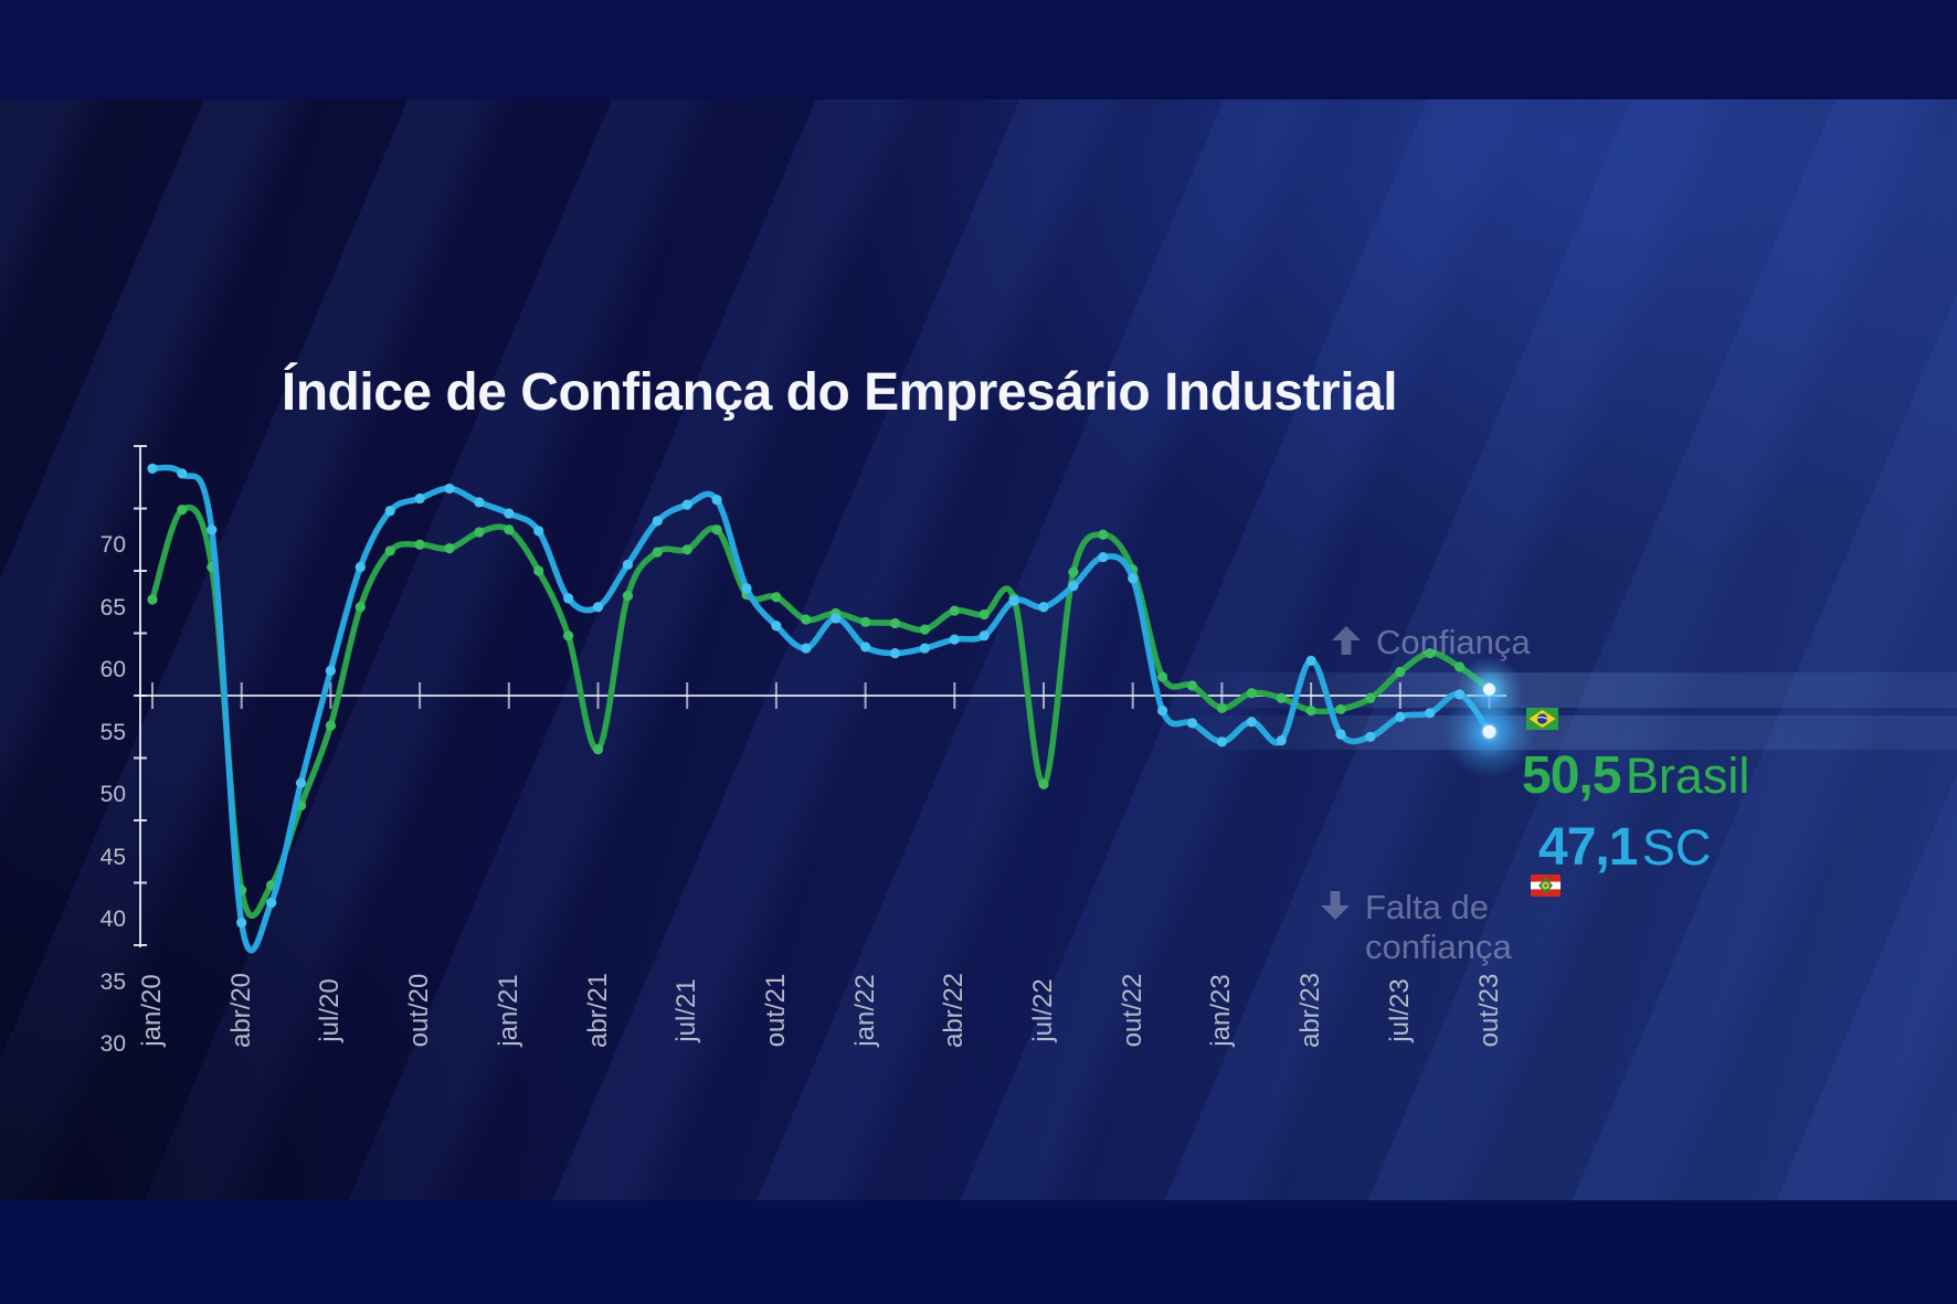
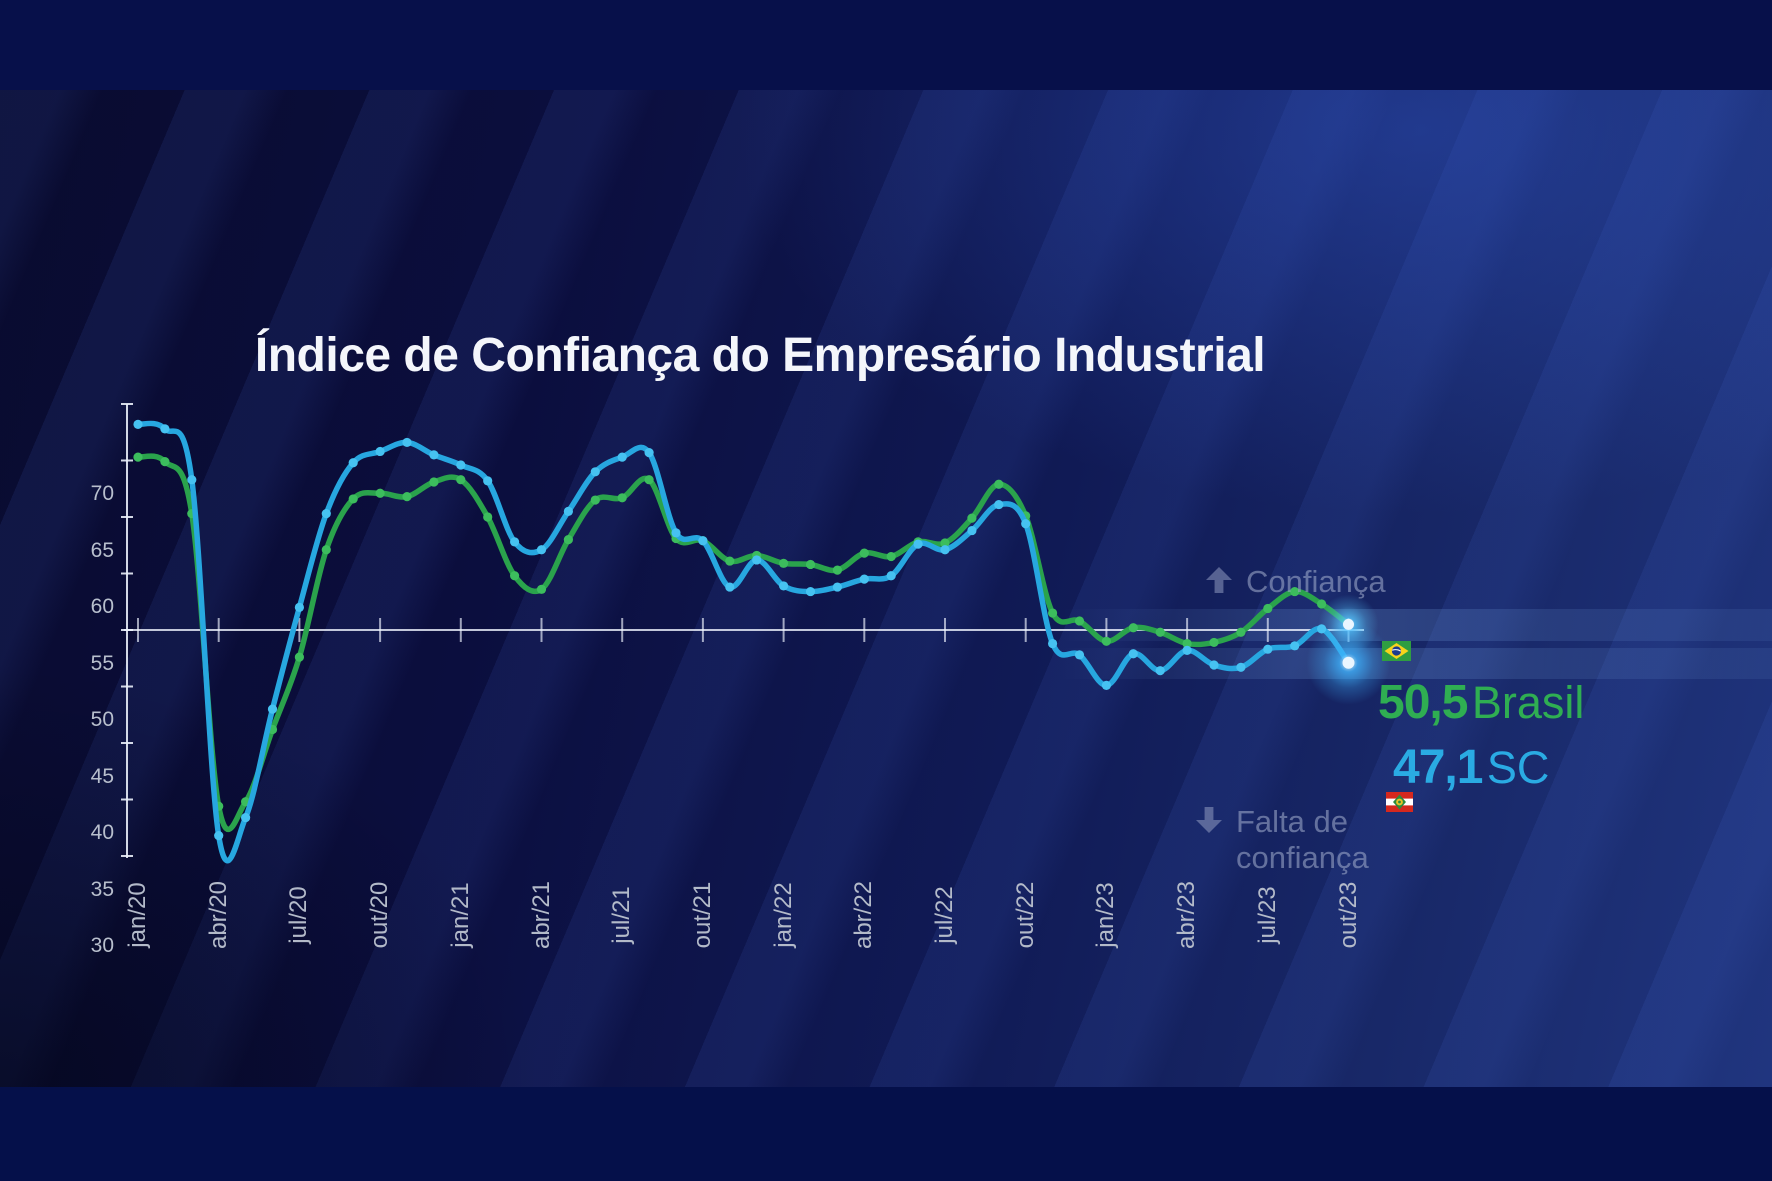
Brasil/jan/20: 57.7 -> 65.3
Brasil/abr/21: 45.7 -> 53.6
SC/out/21: 55.6 -> 57.9
Brasil/jul/22: 42.9 -> 57.7
SC/jan/23: 46.3 -> 45.1
SC/abr/23: 52.8 -> 48.2
